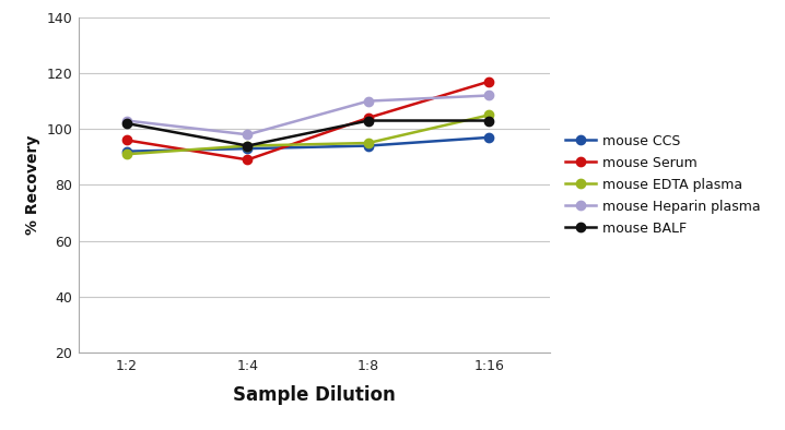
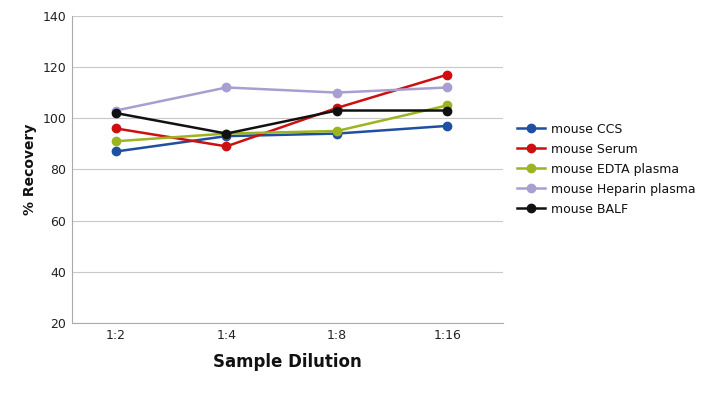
mouse CCS/1:2: 92 -> 87
mouse Heparin plasma/1:4: 98 -> 112
